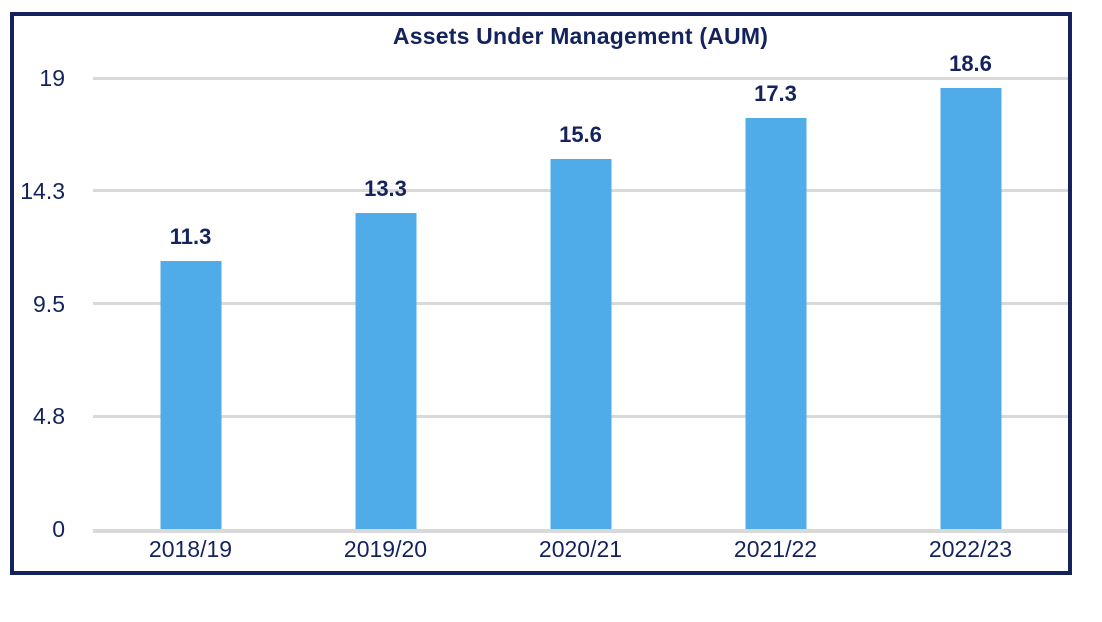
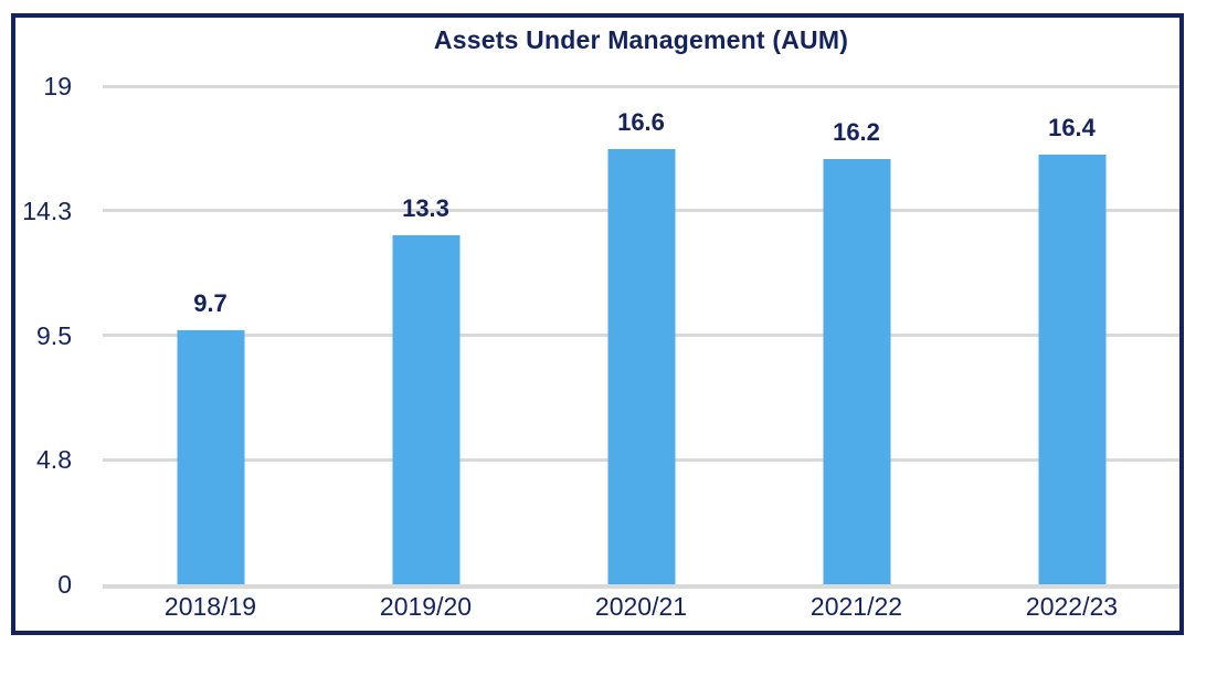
2018/19: 11.3 -> 9.7
2020/21: 15.6 -> 16.6
2021/22: 17.3 -> 16.2
2022/23: 18.6 -> 16.4
